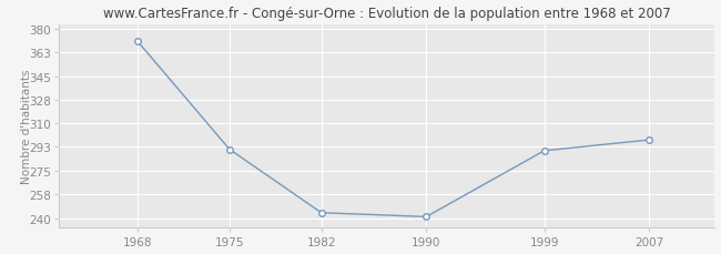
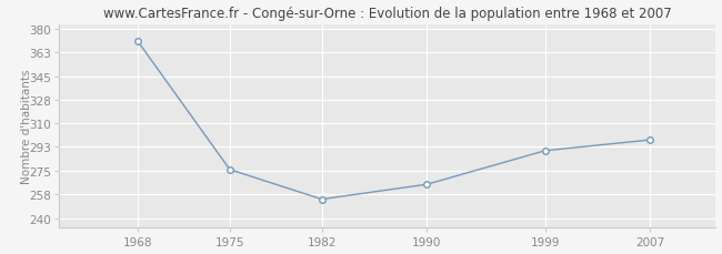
1975: 291 -> 276
1982: 244 -> 254
1990: 241 -> 265
